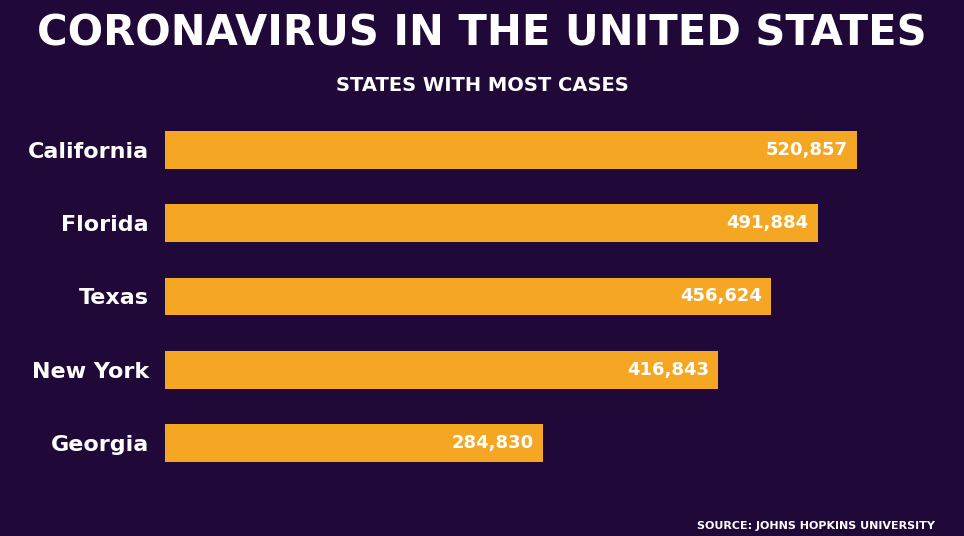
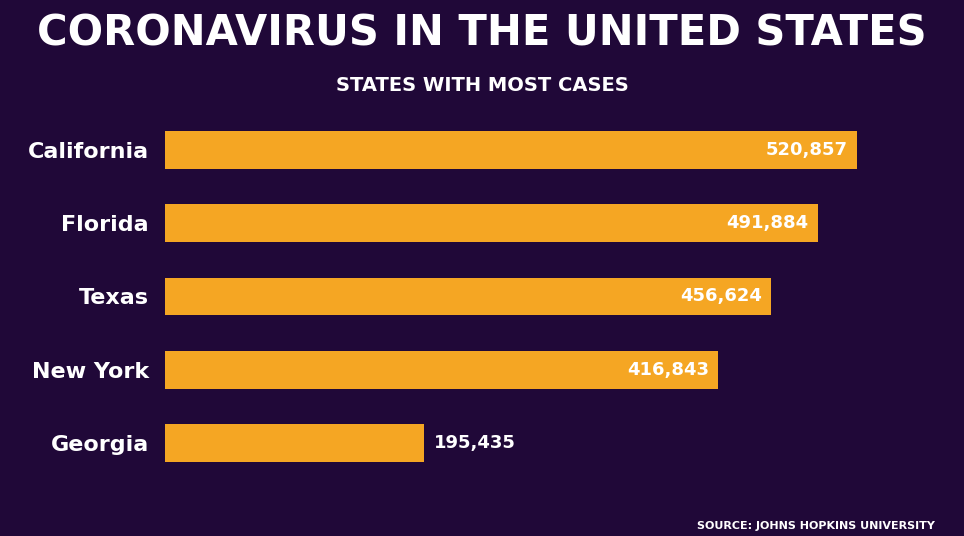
Georgia: 284,830 -> 195,435
